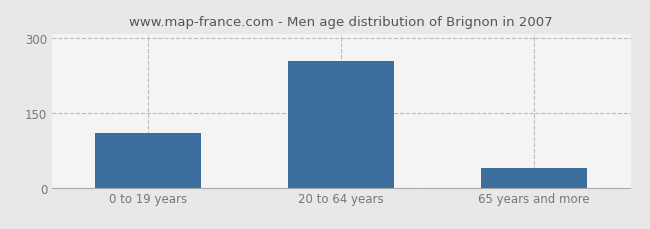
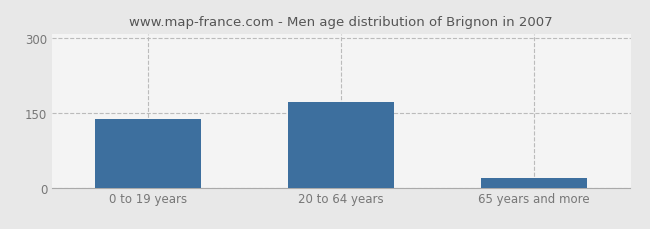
0 to 19 years: 110 -> 137
20 to 64 years: 255 -> 172
65 years and more: 40 -> 20
